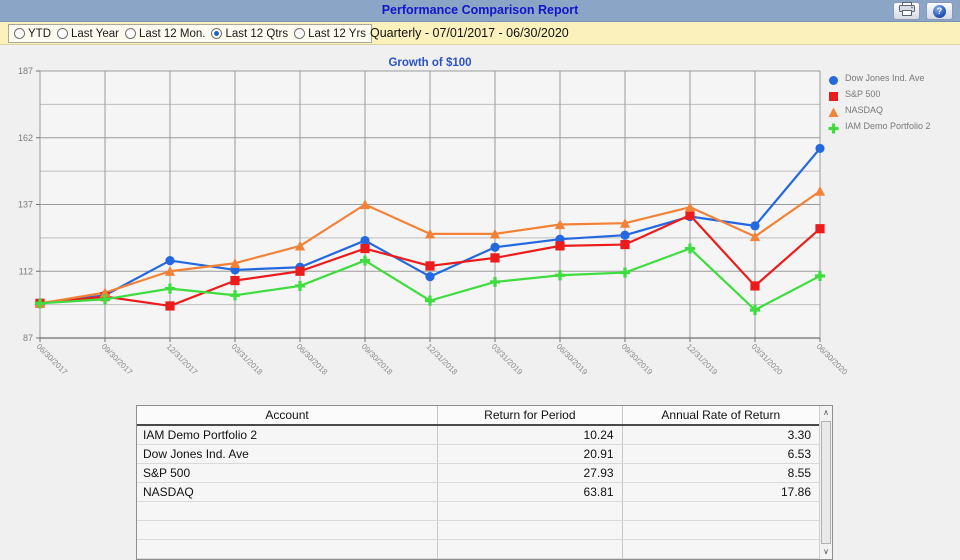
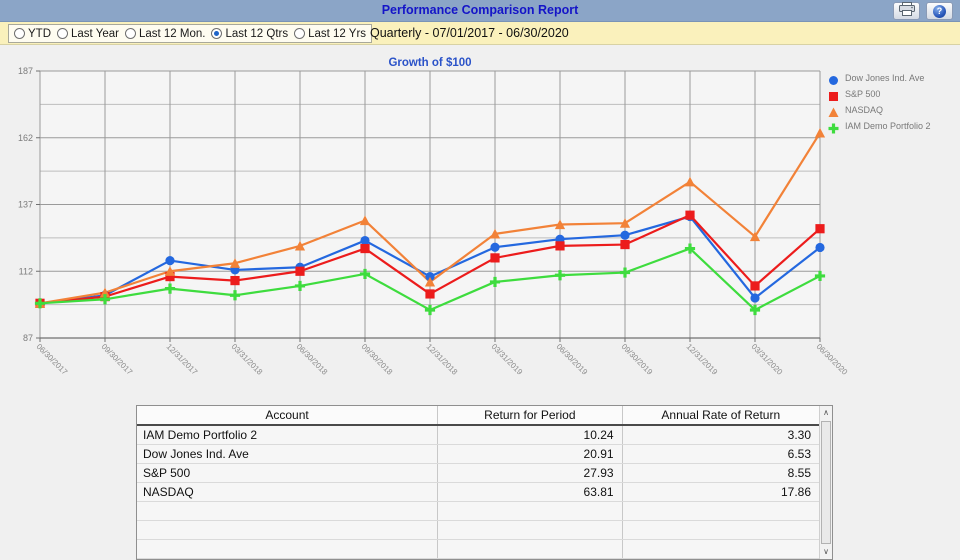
S&P 500/12/31/2017: 99 -> 110
NASDAQ/09/30/2018: 137 -> 131
IAM Demo Portfolio 2/09/30/2018: 116 -> 111
S&P 500/12/31/2018: 114 -> 104
NASDAQ/12/31/2018: 126 -> 108
IAM Demo Portfolio 2/12/31/2018: 101 -> 98
NASDAQ/12/31/2019: 136 -> 146
Dow Jones Ind. Ave/03/31/2020: 129 -> 102
Dow Jones Ind. Ave/06/30/2020: 158 -> 121
NASDAQ/06/30/2020: 142 -> 164
